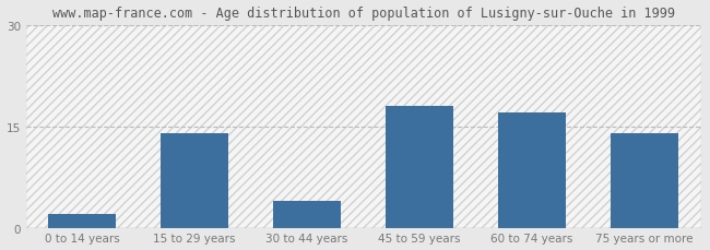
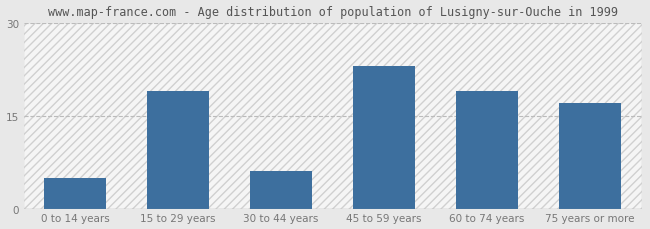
0 to 14 years: 2 -> 5
15 to 29 years: 14 -> 19
30 to 44 years: 4 -> 6
45 to 59 years: 18 -> 23
60 to 74 years: 17 -> 19
75 years or more: 14 -> 17
